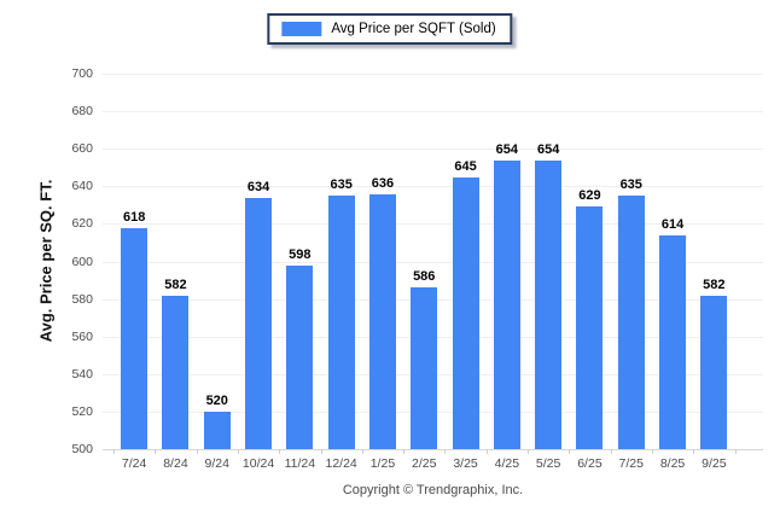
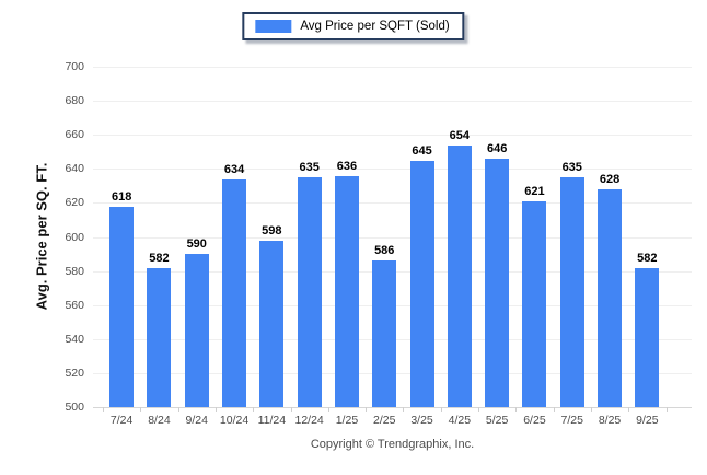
9/24: 520 -> 590
5/25: 654 -> 646
6/25: 629 -> 621
8/25: 614 -> 628
